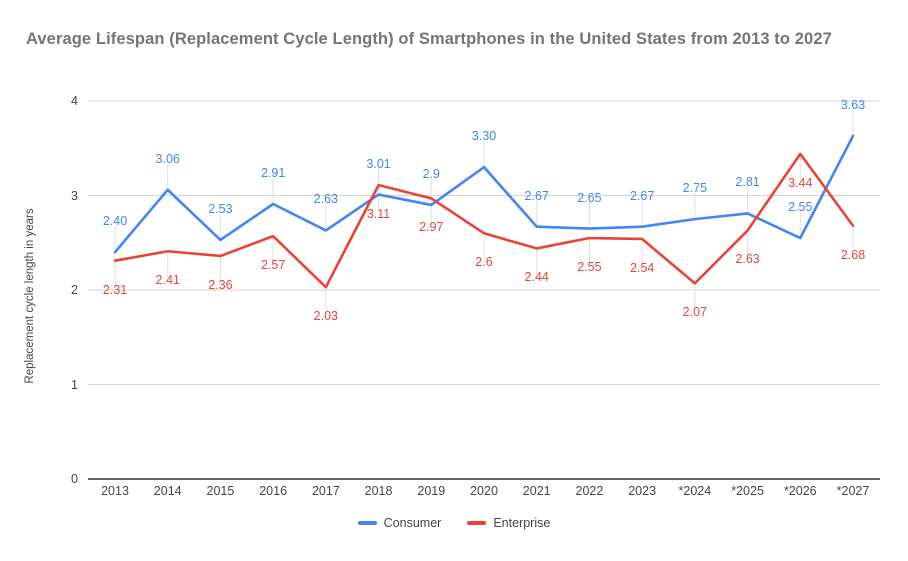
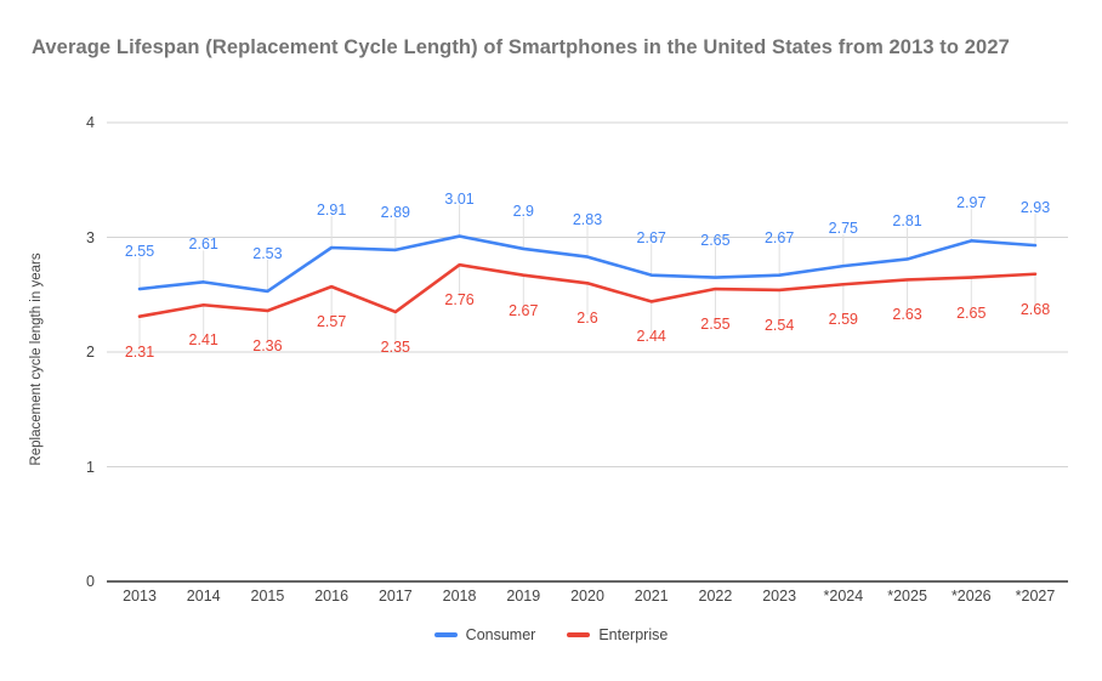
Consumer/2013: 2.40 -> 2.55
Consumer/2014: 3.06 -> 2.61
Consumer/2017: 2.63 -> 2.89
Enterprise/2017: 2.03 -> 2.35
Enterprise/2018: 3.11 -> 2.76
Enterprise/2019: 2.97 -> 2.67
Consumer/2020: 3.30 -> 2.83
Enterprise/*2024: 2.07 -> 2.59
Consumer/*2026: 2.55 -> 2.97
Enterprise/*2026: 3.44 -> 2.65
Consumer/*2027: 3.63 -> 2.93
